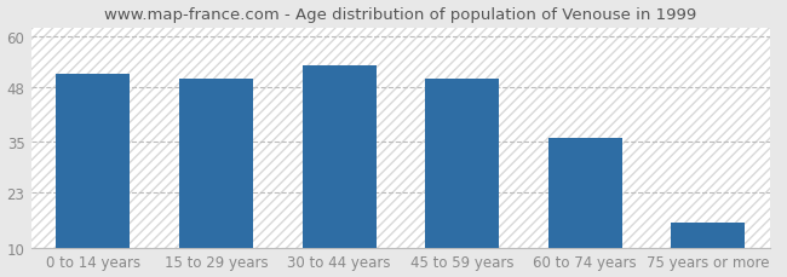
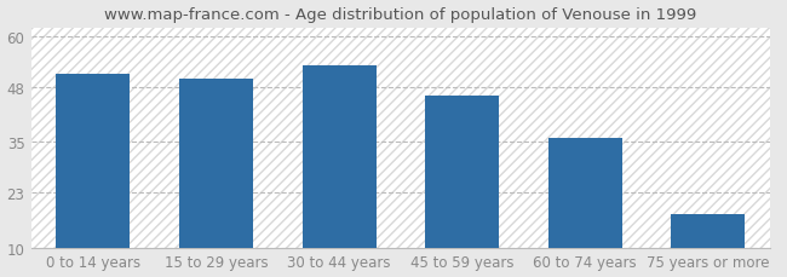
45 to 59 years: 50 -> 46
75 years or more: 16 -> 18
